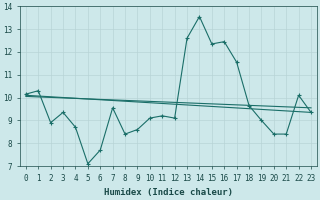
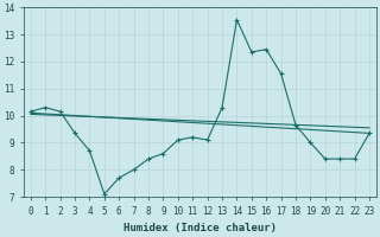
2: 8.90 -> 10.15
7: 9.55 -> 8.00
13: 12.60 -> 10.30
22: 10.10 -> 8.40
